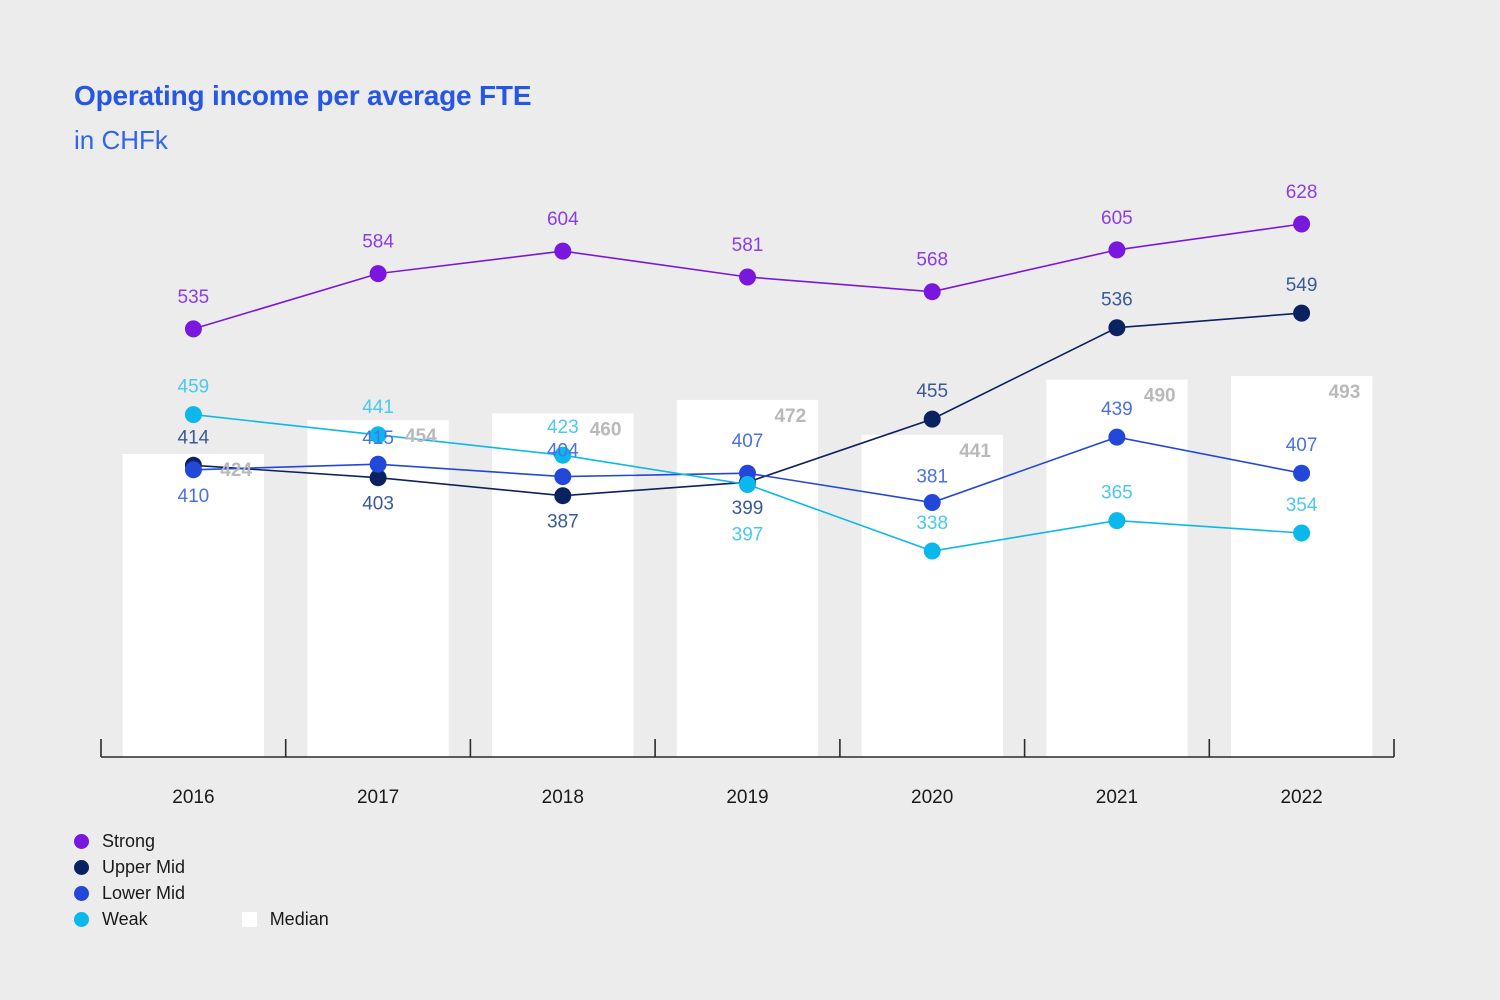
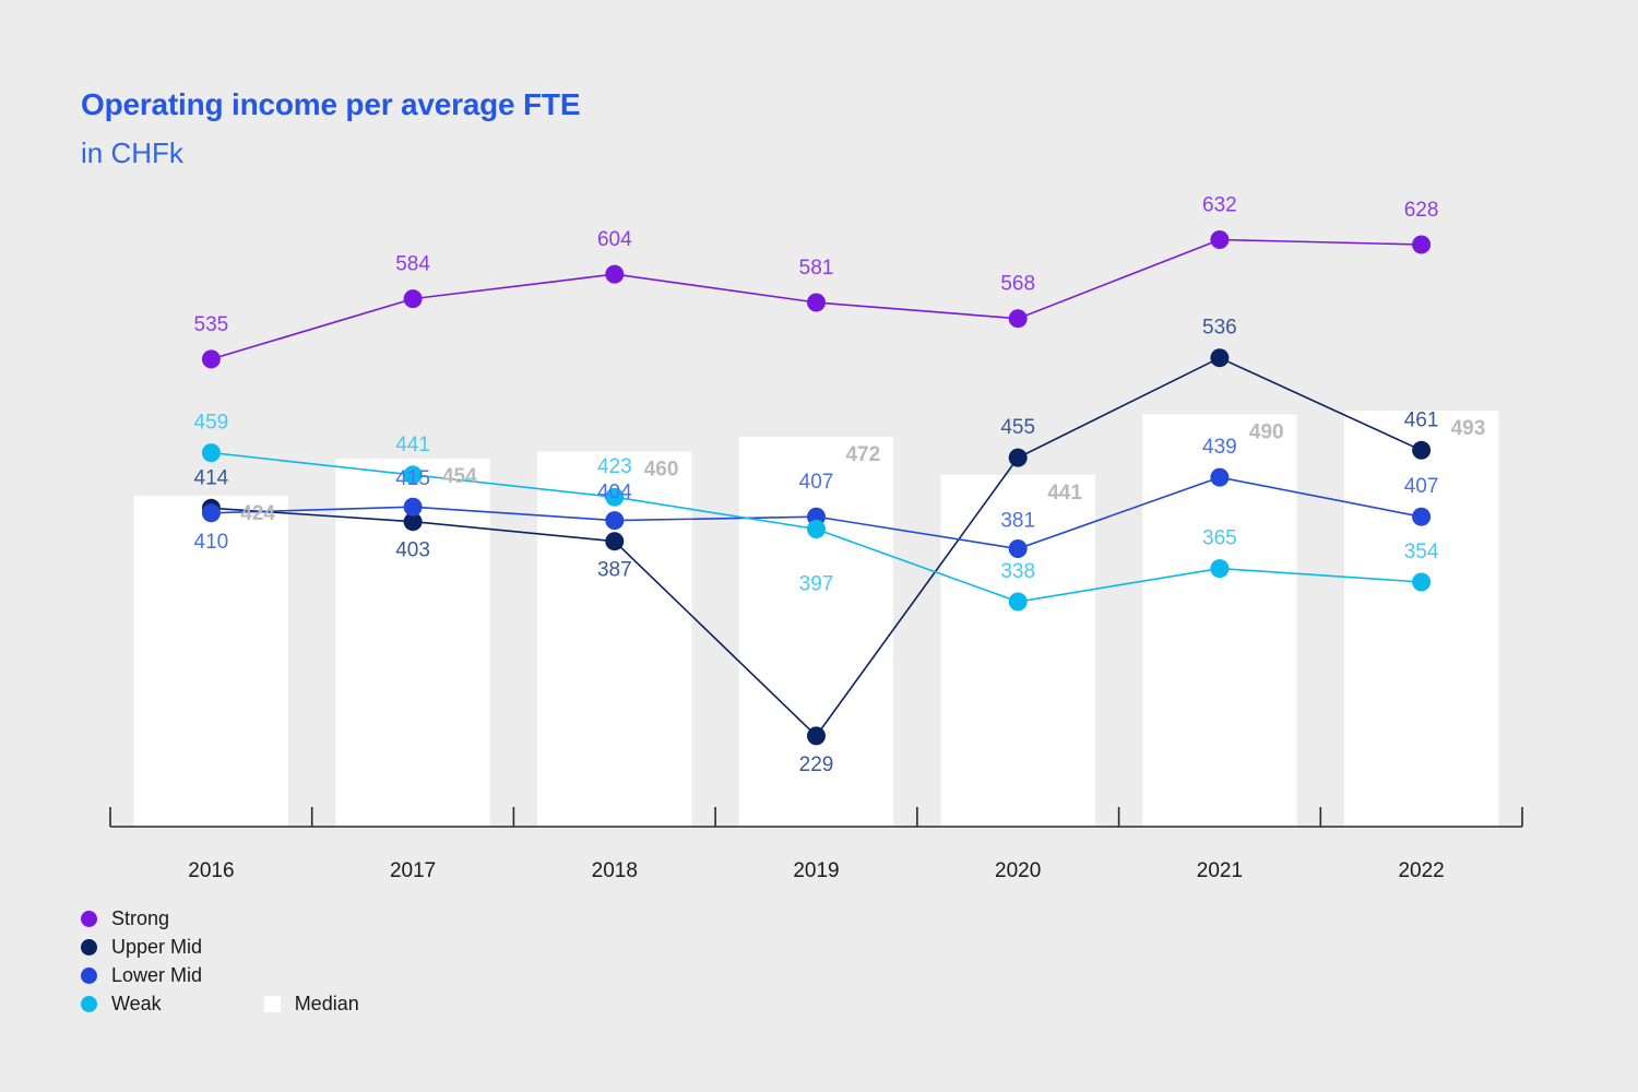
Upper Mid/2019: 399 -> 229
Strong/2021: 605 -> 632
Upper Mid/2022: 549 -> 461
